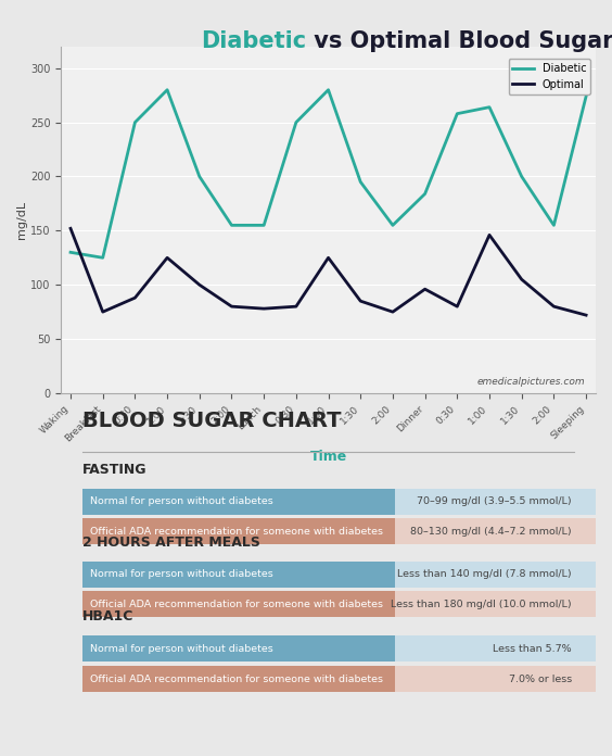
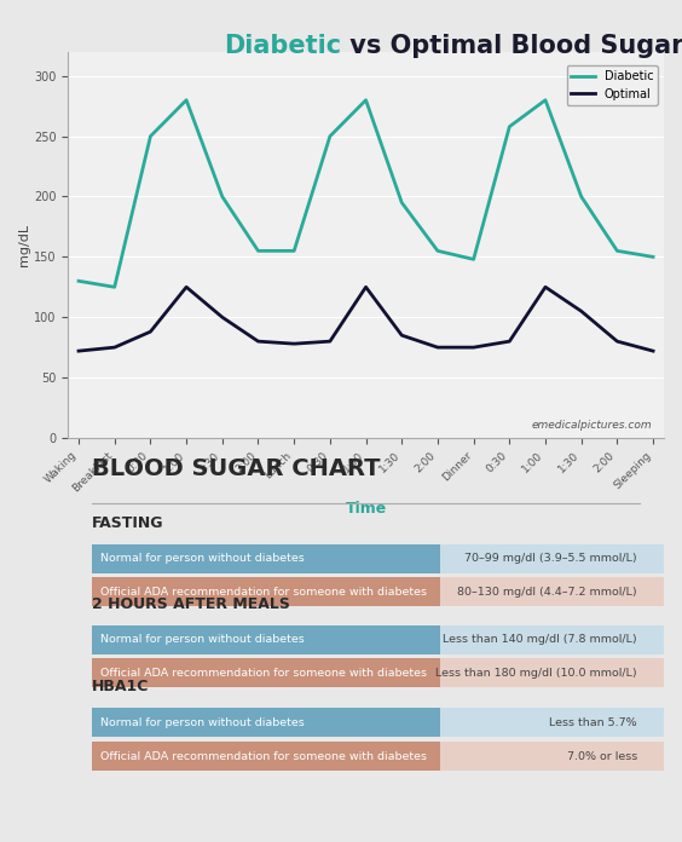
Optimal/Waking: 152 -> 72
Diabetic/Dinner: 184 -> 148
Optimal/Dinner: 96 -> 75
Diabetic/1:00: 264 -> 280
Optimal/1:00: 146 -> 125
Diabetic/Sleeping: 274 -> 150
